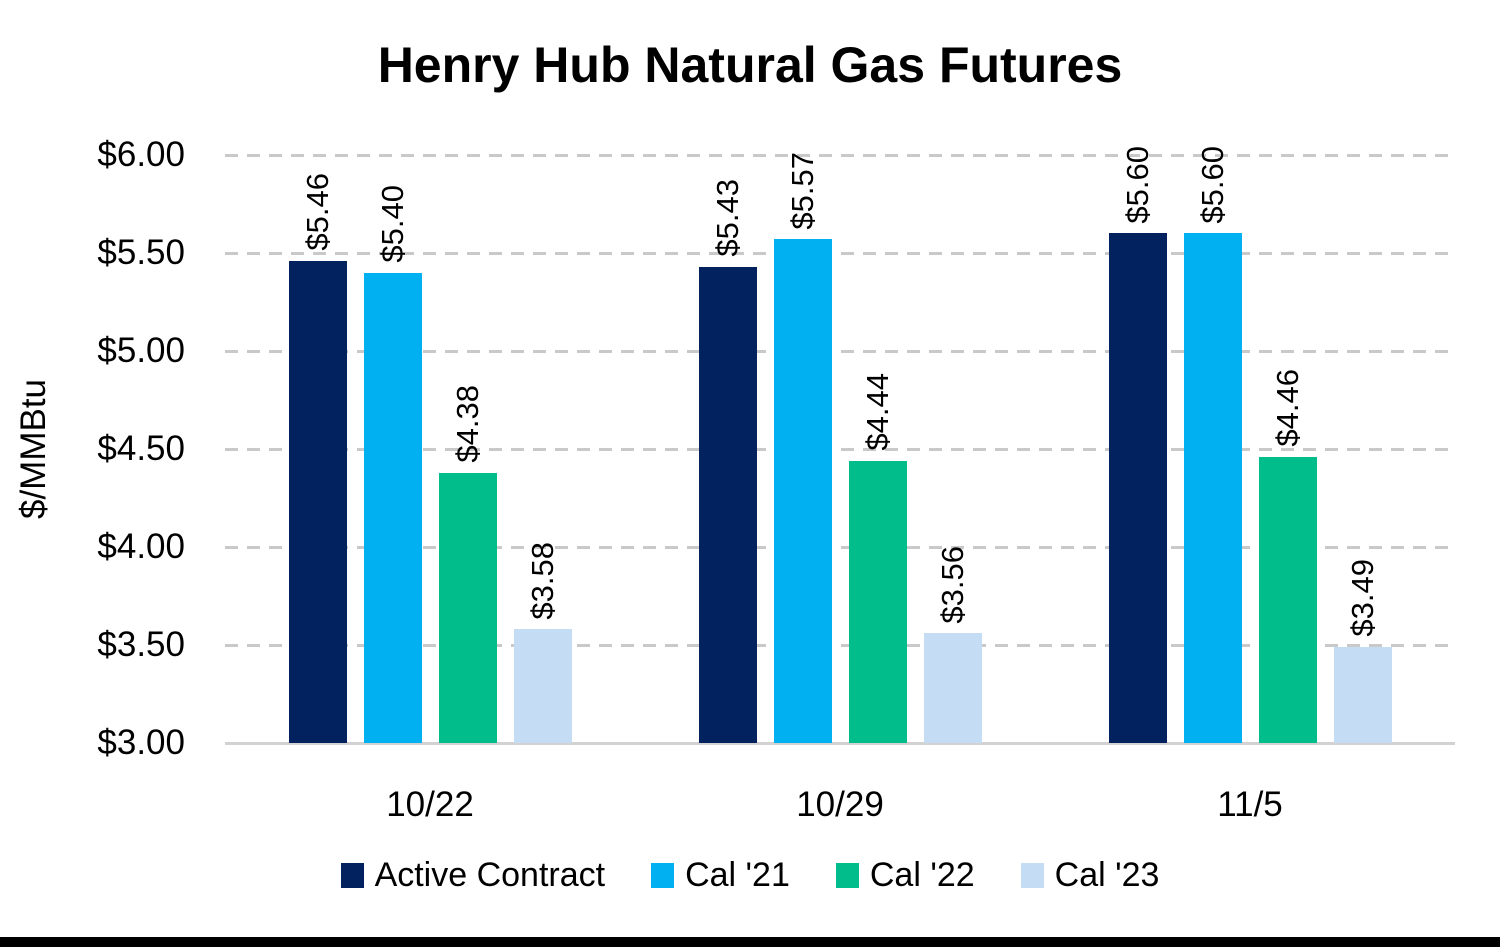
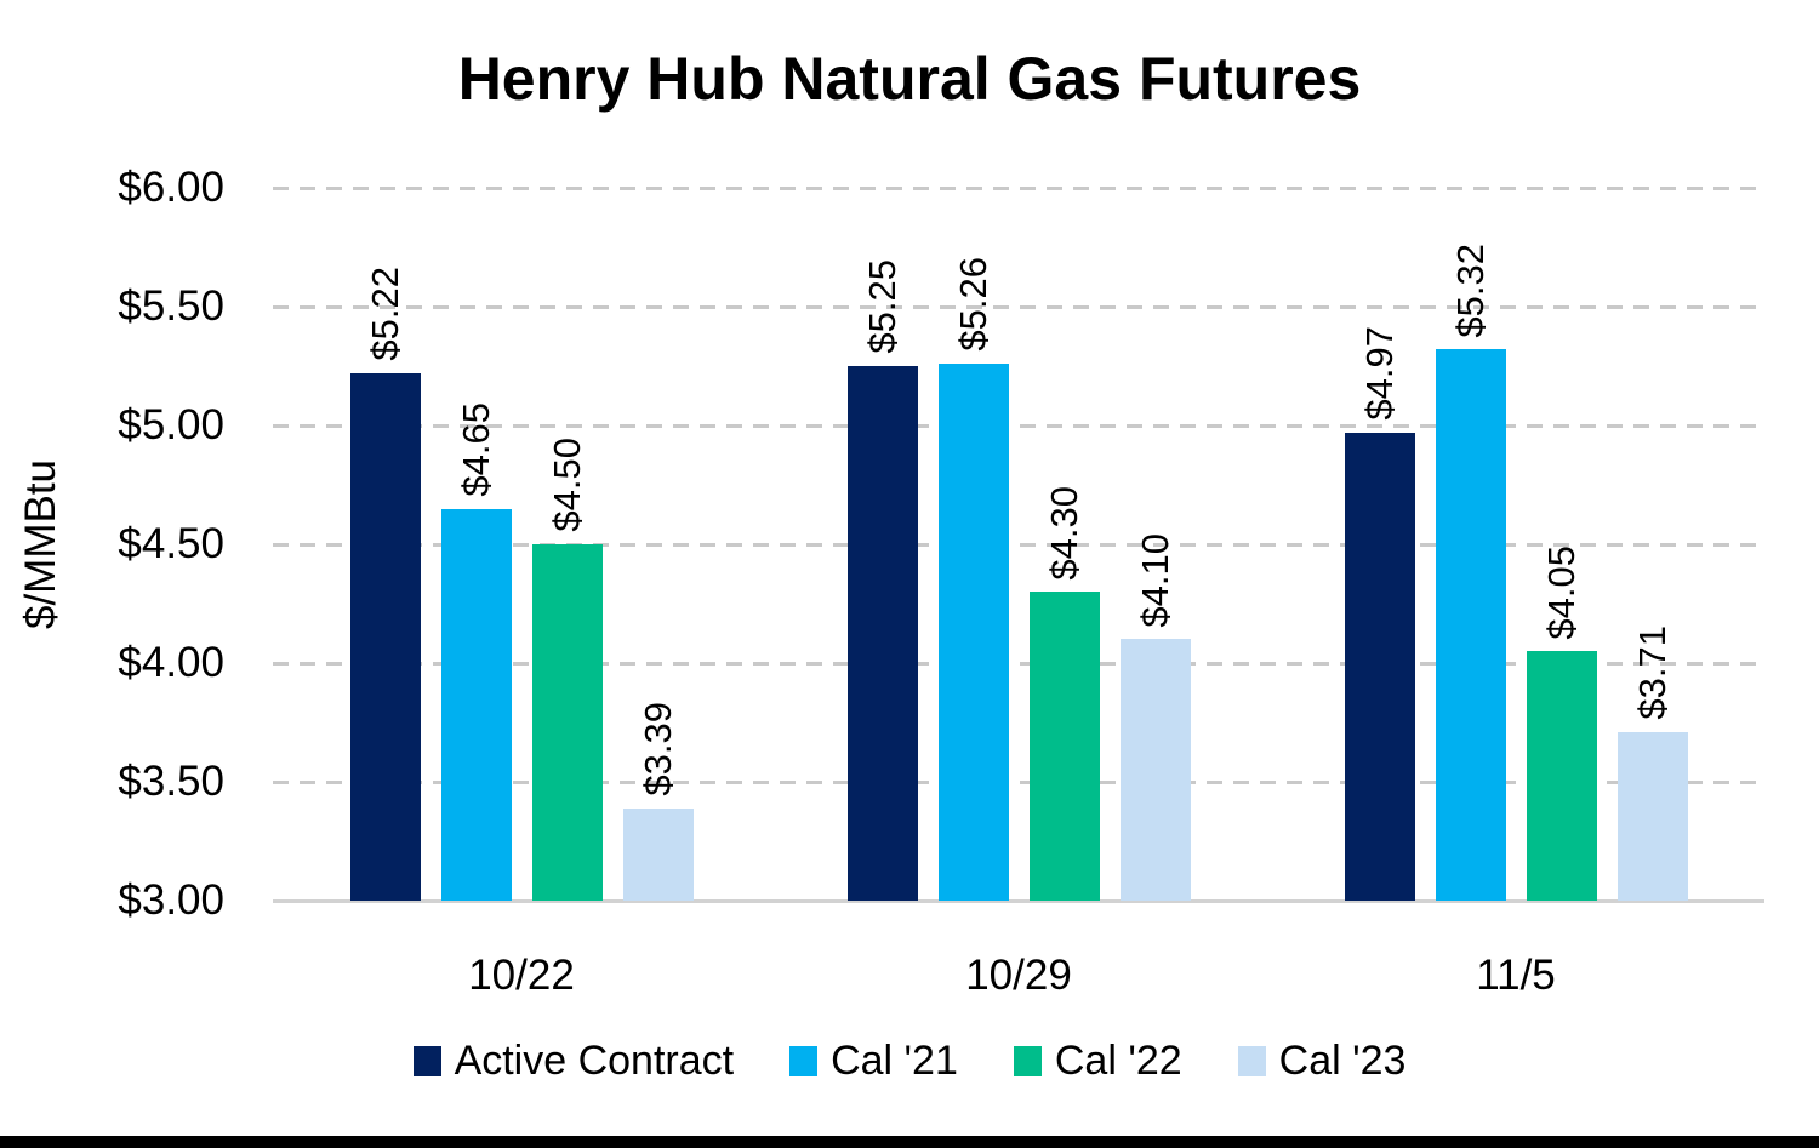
Active Contract/10/22: $5.46 -> $5.22
Cal '21/10/22: $5.40 -> $4.65
Cal '22/10/22: $4.38 -> $4.50
Cal '23/10/22: $3.58 -> $3.39
Active Contract/10/29: $5.43 -> $5.25
Cal '21/10/29: $5.57 -> $5.26
Cal '22/10/29: $4.44 -> $4.30
Cal '23/10/29: $3.56 -> $4.10
Active Contract/11/5: $5.60 -> $4.97
Cal '21/11/5: $5.60 -> $5.32
Cal '22/11/5: $4.46 -> $4.05
Cal '23/11/5: $3.49 -> $3.71
